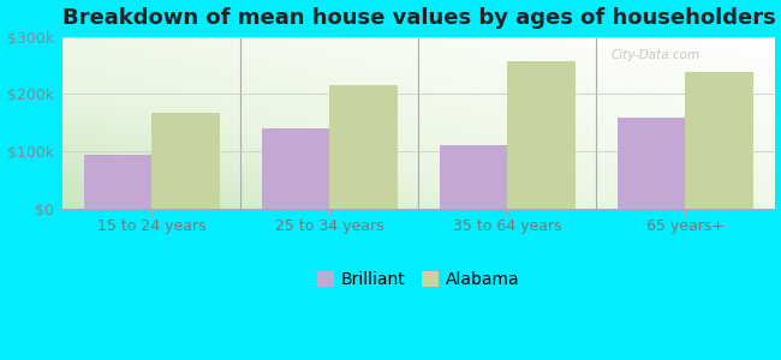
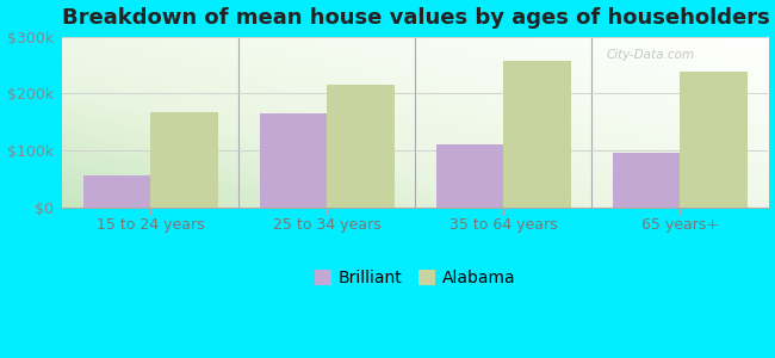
Brilliant/15 to 24 years: $93k -> $55k
Brilliant/25 to 34 years: $140k -> $165k
Brilliant/65 years+: $158k -> $95k
